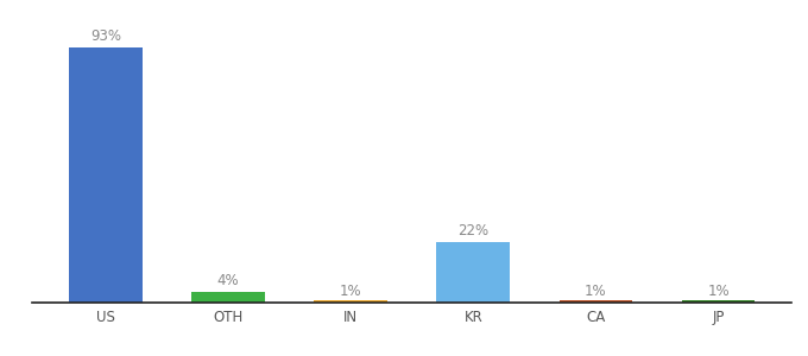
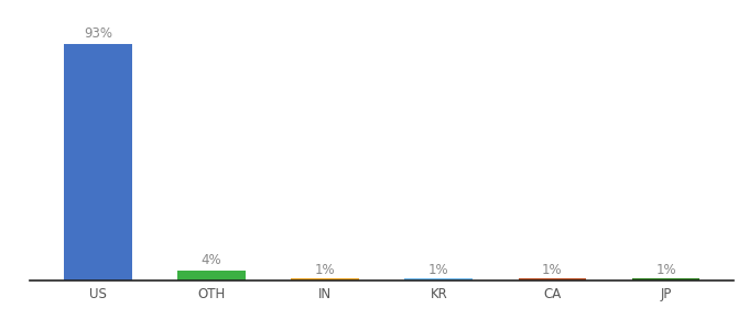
KR: 22% -> 1%
